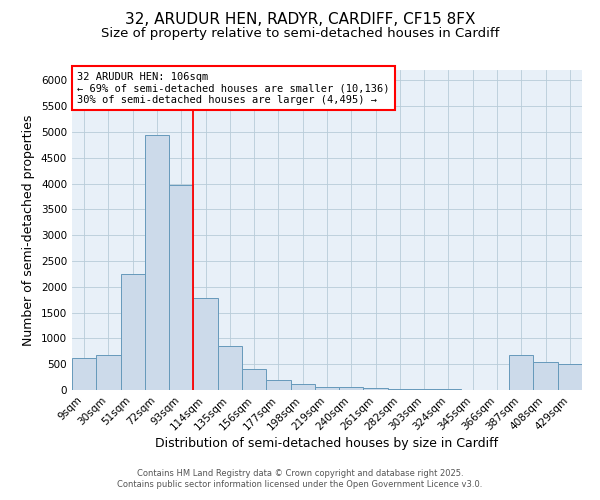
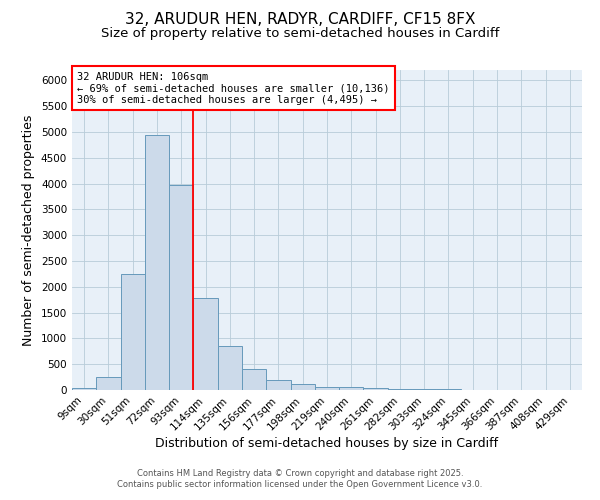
9sqm: 620 -> 40
30sqm: 680 -> 260
387sqm: 680 -> 0
408sqm: 540 -> 0
429sqm: 500 -> 0
